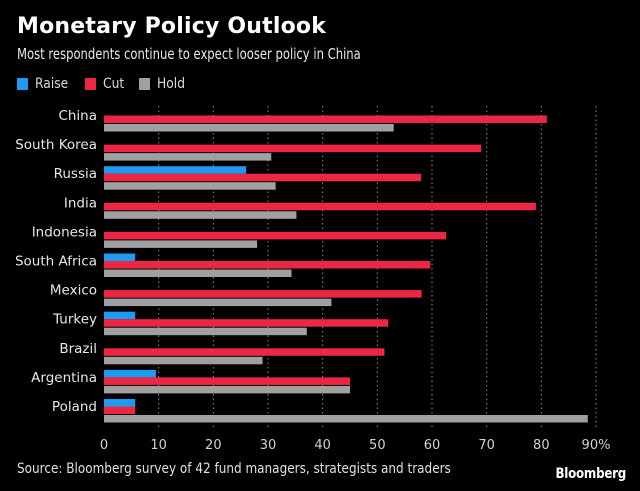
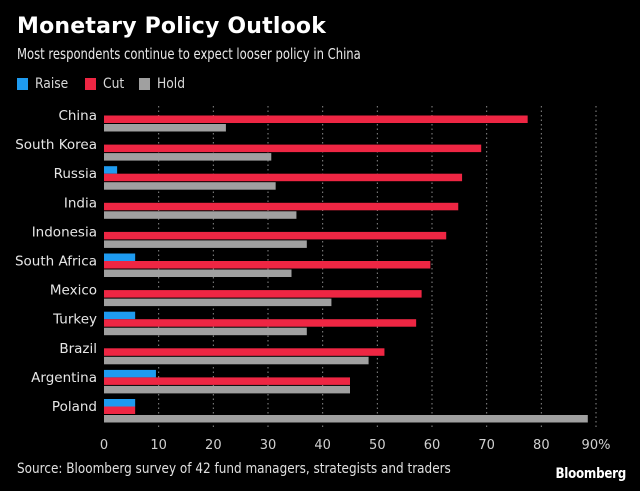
Cut/China: 81% -> 78%
Hold/China: 53% -> 22%
Raise/Russia: 26% -> 2%
Cut/Russia: 58% -> 66%
Cut/India: 79% -> 65%
Hold/Indonesia: 28% -> 37%
Cut/Turkey: 52% -> 57%
Hold/Brazil: 29% -> 48%
